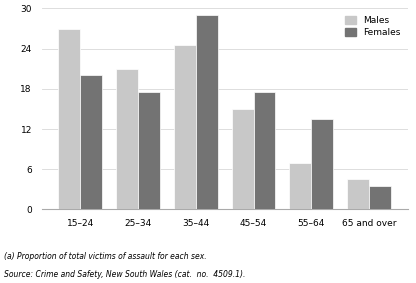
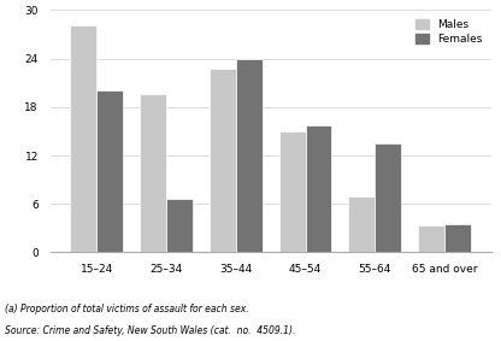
Males/15–24: 27.0 -> 28.2
Males/25–34: 21.0 -> 19.6
Females/25–34: 17.5 -> 6.6
Males/35–44: 24.5 -> 22.8
Females/35–44: 29.0 -> 24.0
Females/45–54: 17.5 -> 15.8
Males/65 and over: 4.5 -> 3.4
